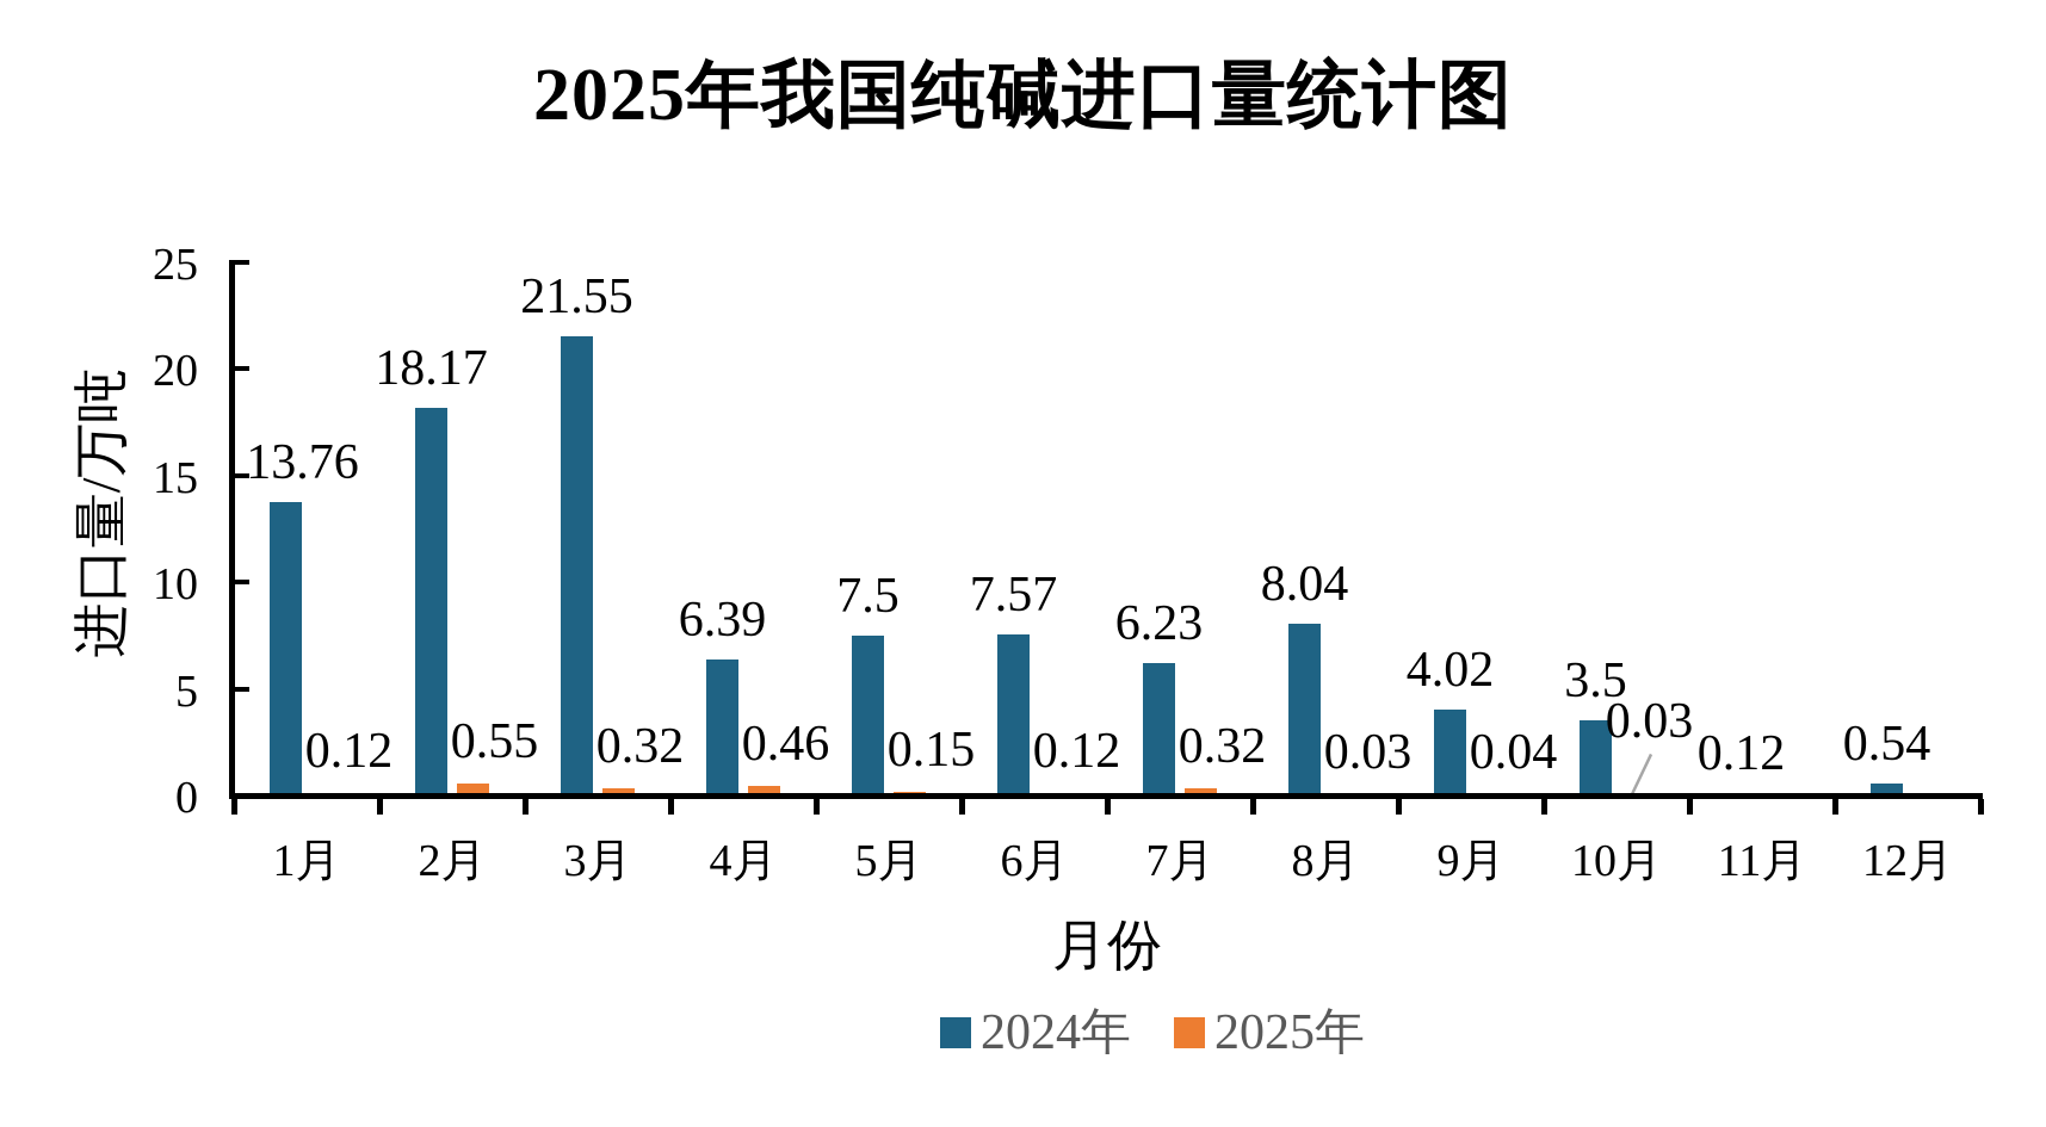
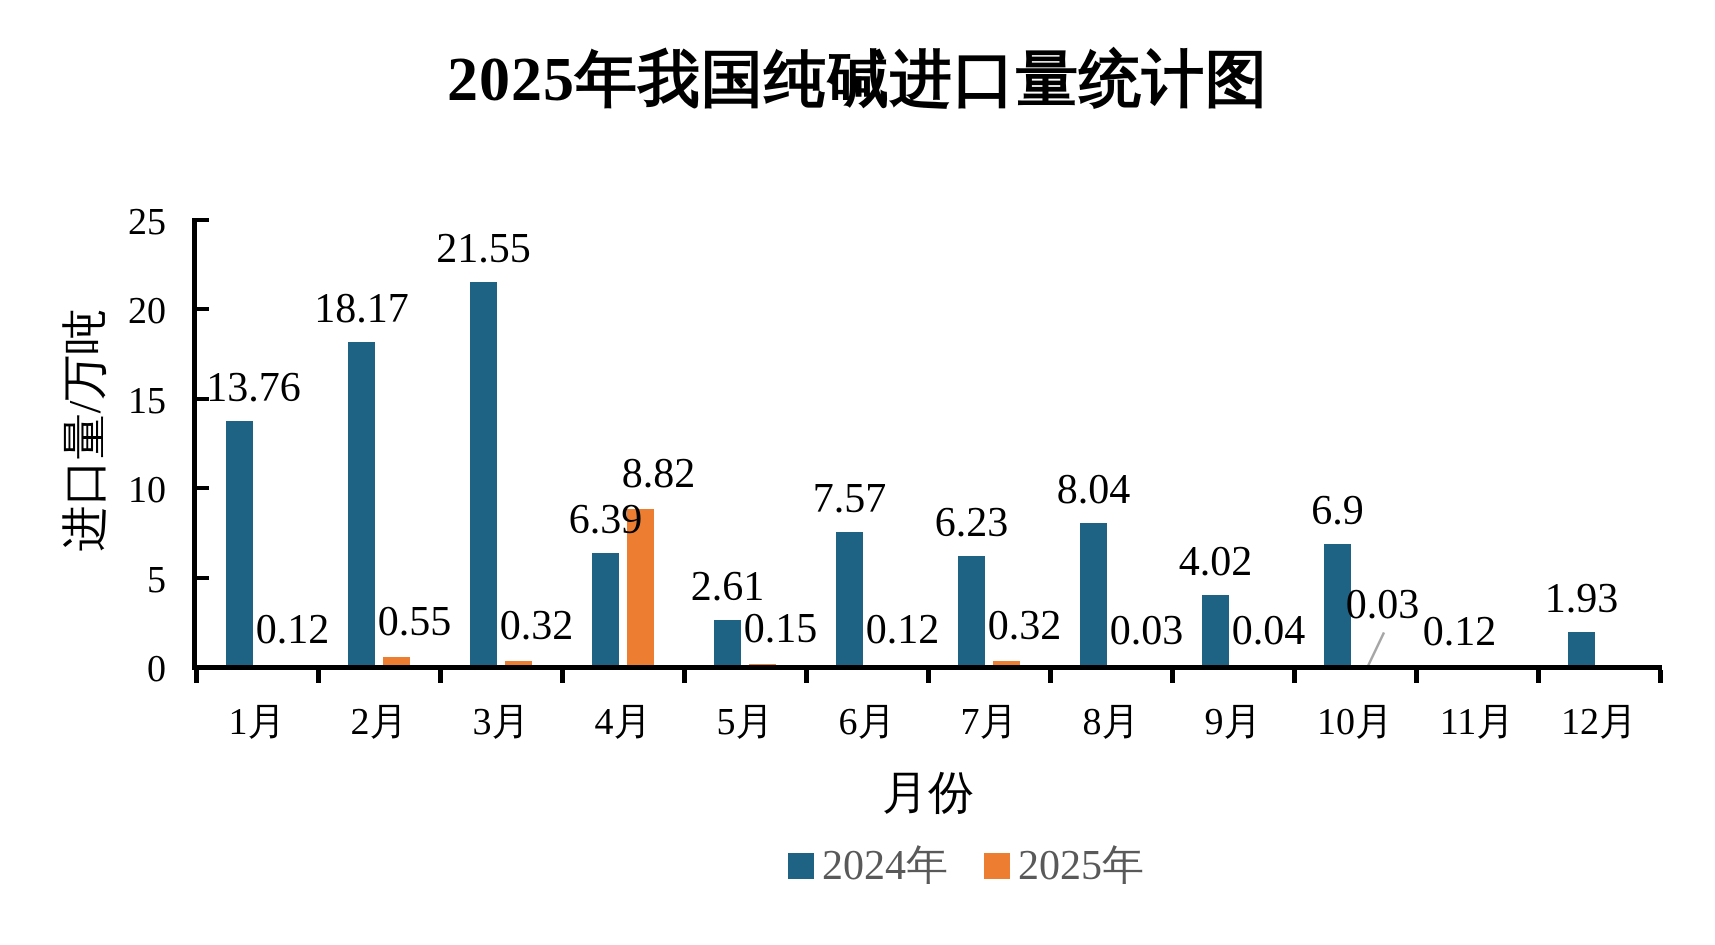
2025年/4月: 0.46 -> 8.82
2024年/5月: 7.5 -> 2.61
2024年/10月: 3.5 -> 6.9
2024年/12月: 0.54 -> 1.93
